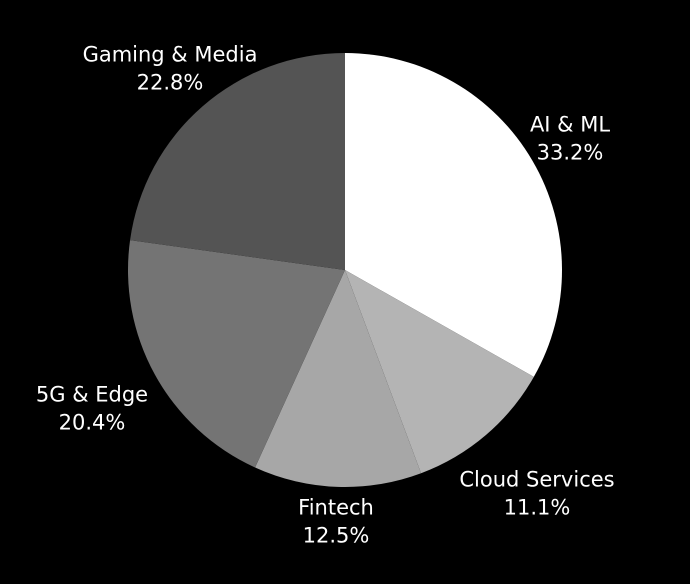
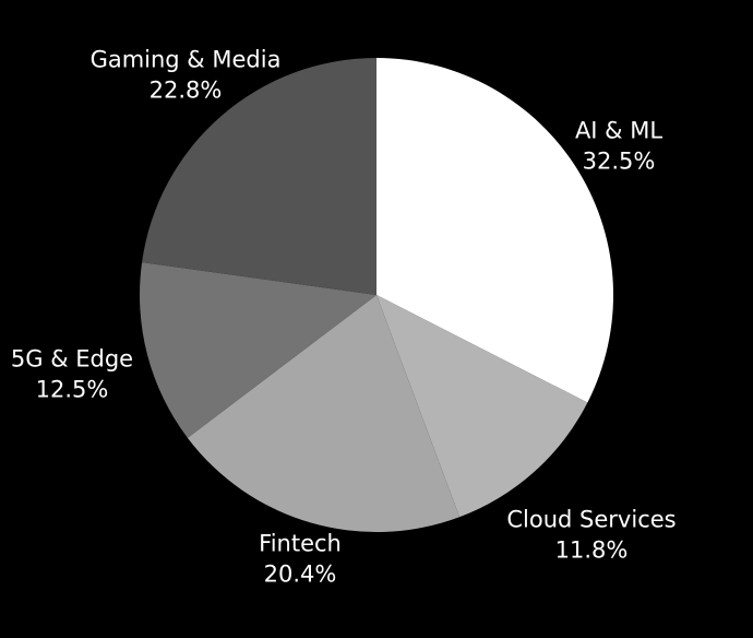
AI & ML: 33.2% -> 32.5%
Cloud Services: 11.1% -> 11.8%
Fintech: 12.5% -> 20.4%
5G & Edge: 20.4% -> 12.5%
